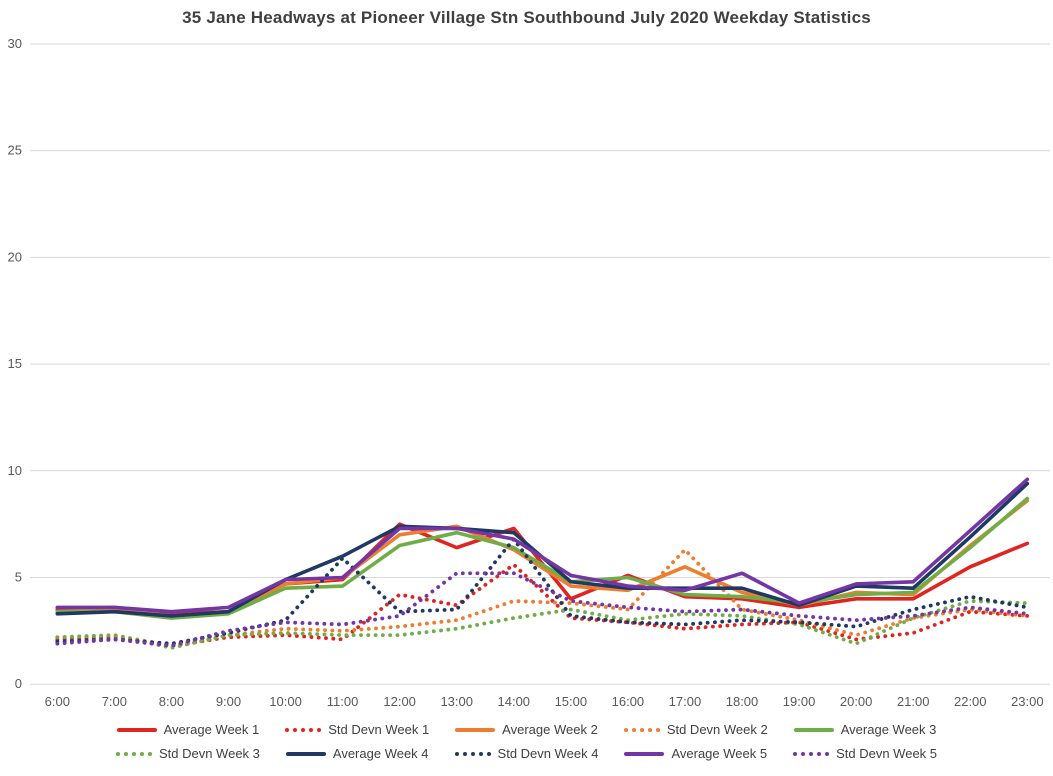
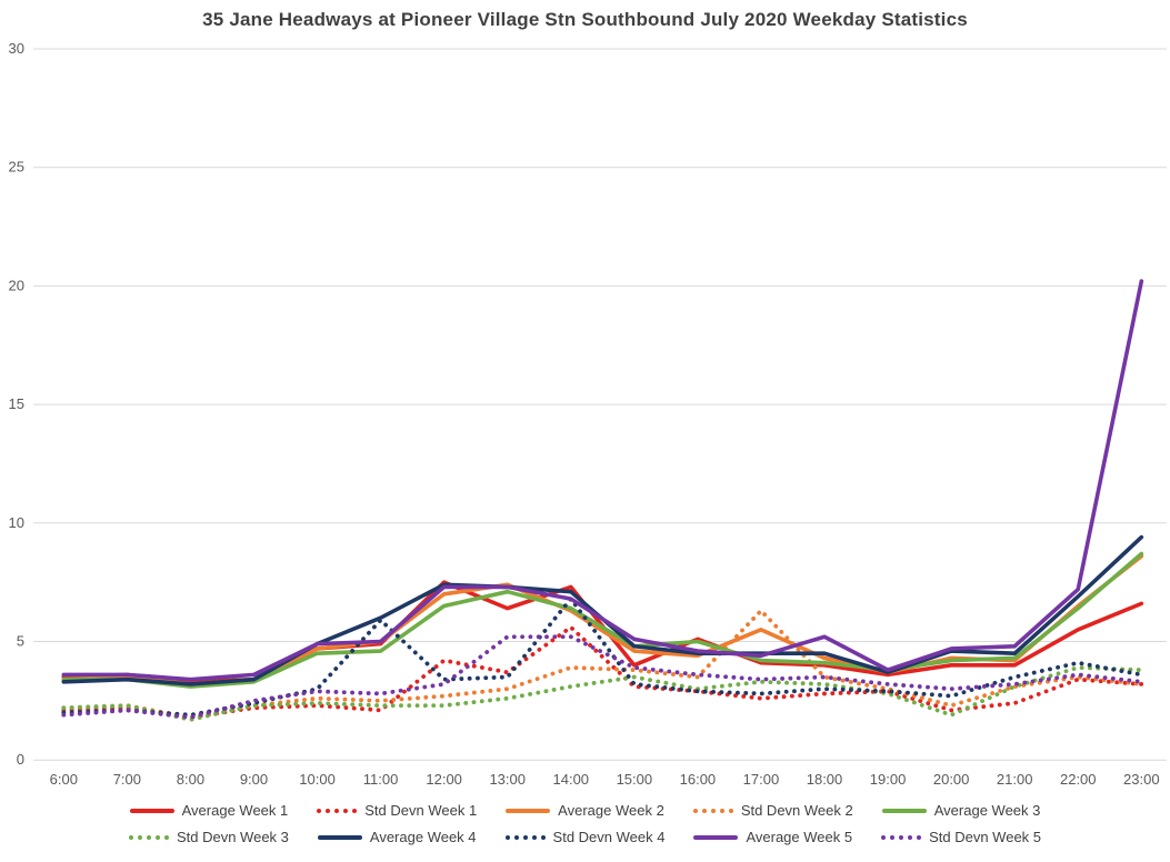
Average Week 5/23:00: 9.6 -> 20.2
